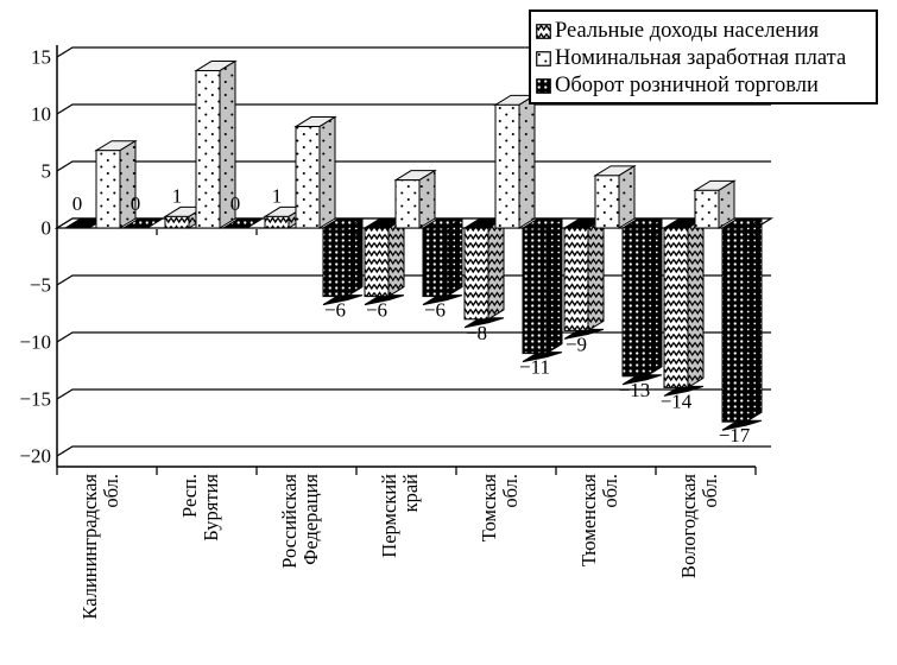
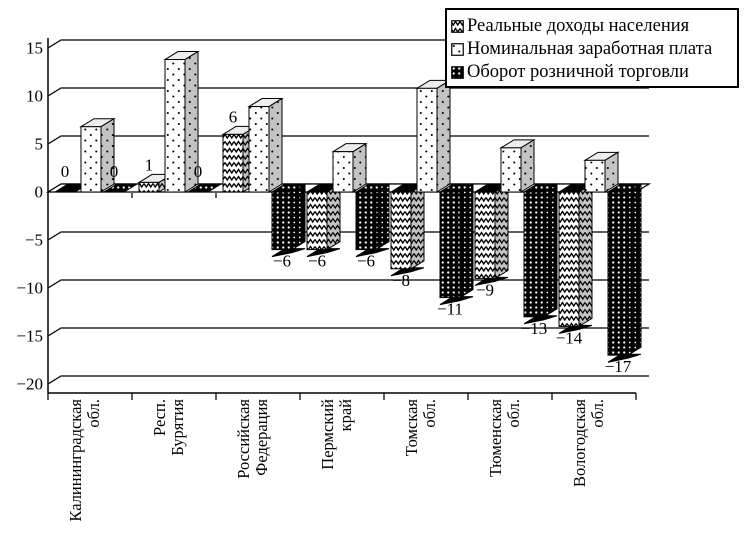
Реальные доходы населения/Российская Федерация: 1 -> 6
